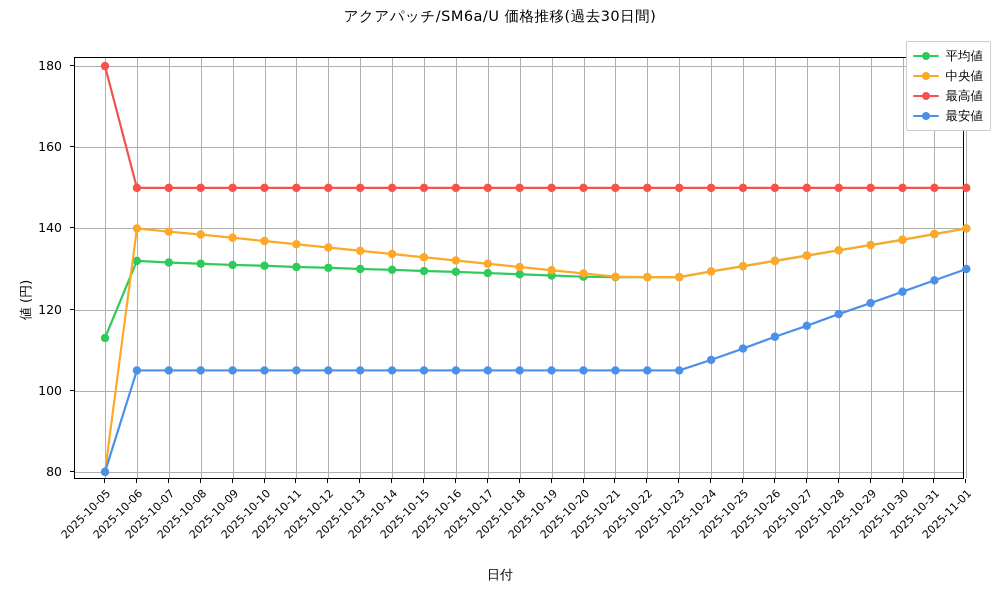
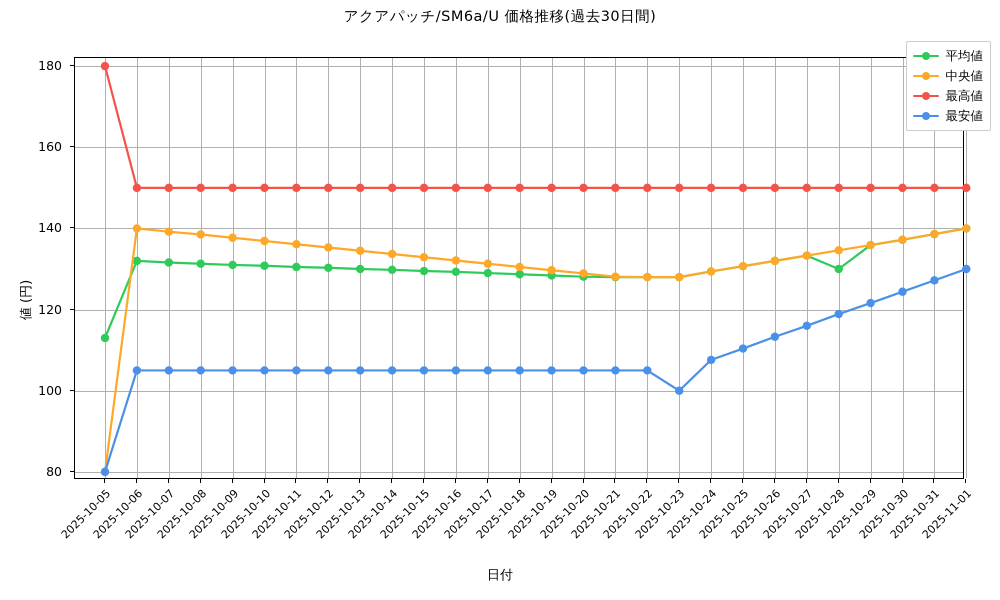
最安値/2025-10-23: 105 -> 100
平均値/2025-10-28: 135 -> 130
